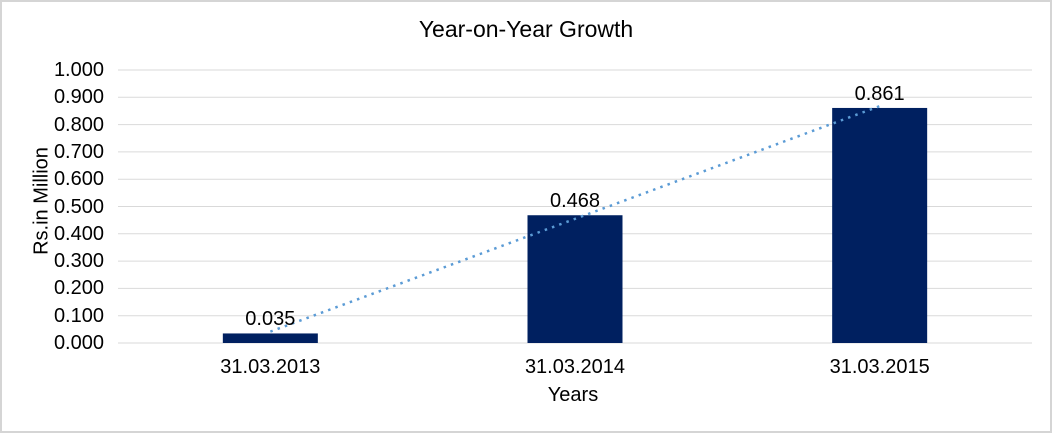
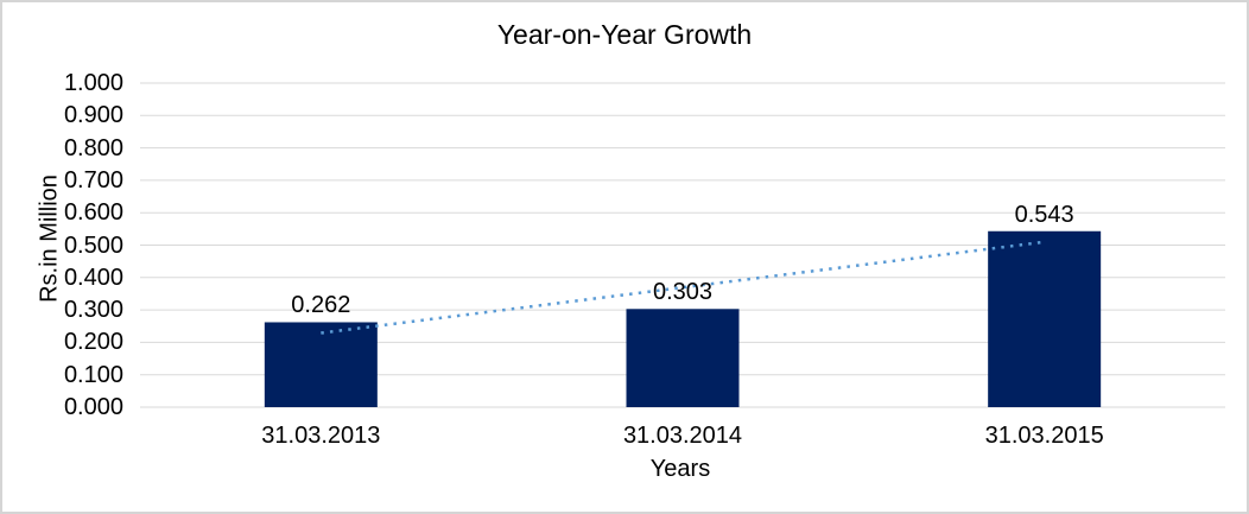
31.03.2013: 0.035 -> 0.262
31.03.2014: 0.468 -> 0.303
31.03.2015: 0.861 -> 0.543
